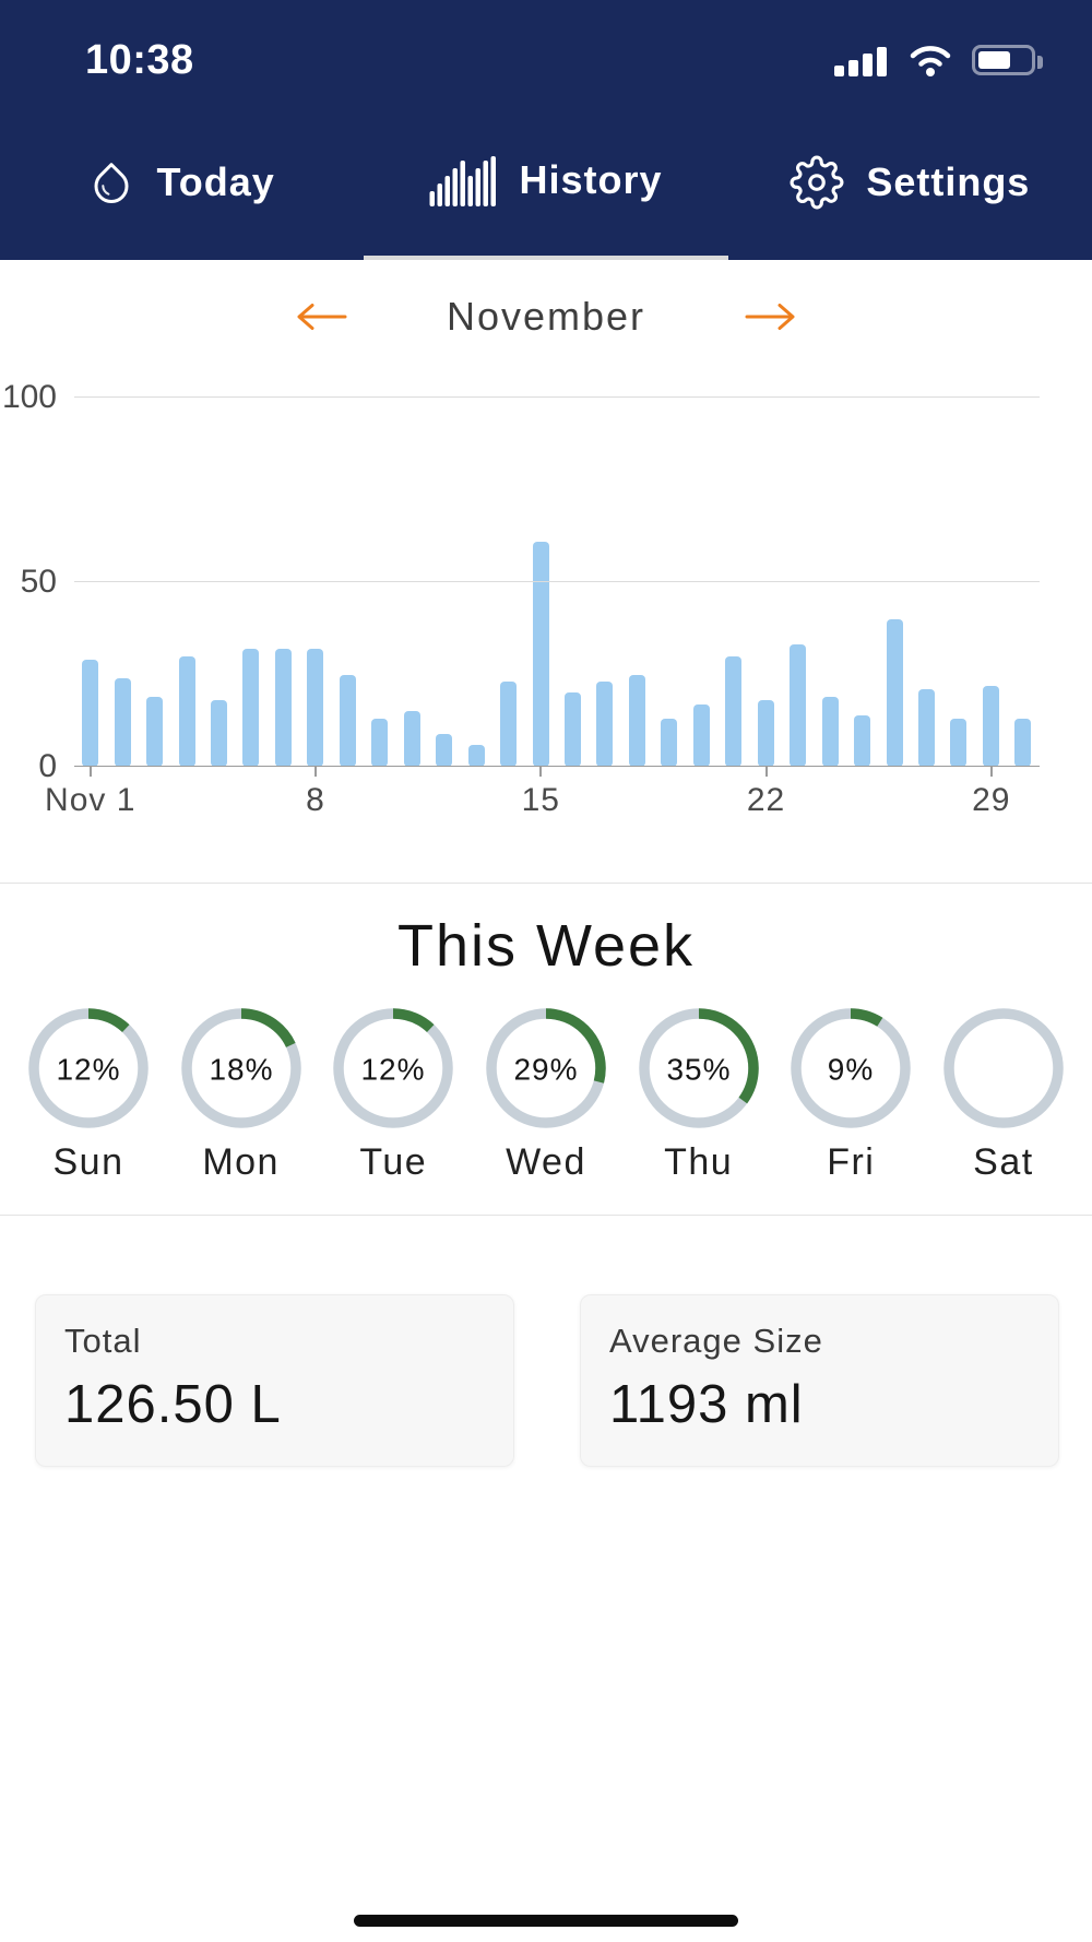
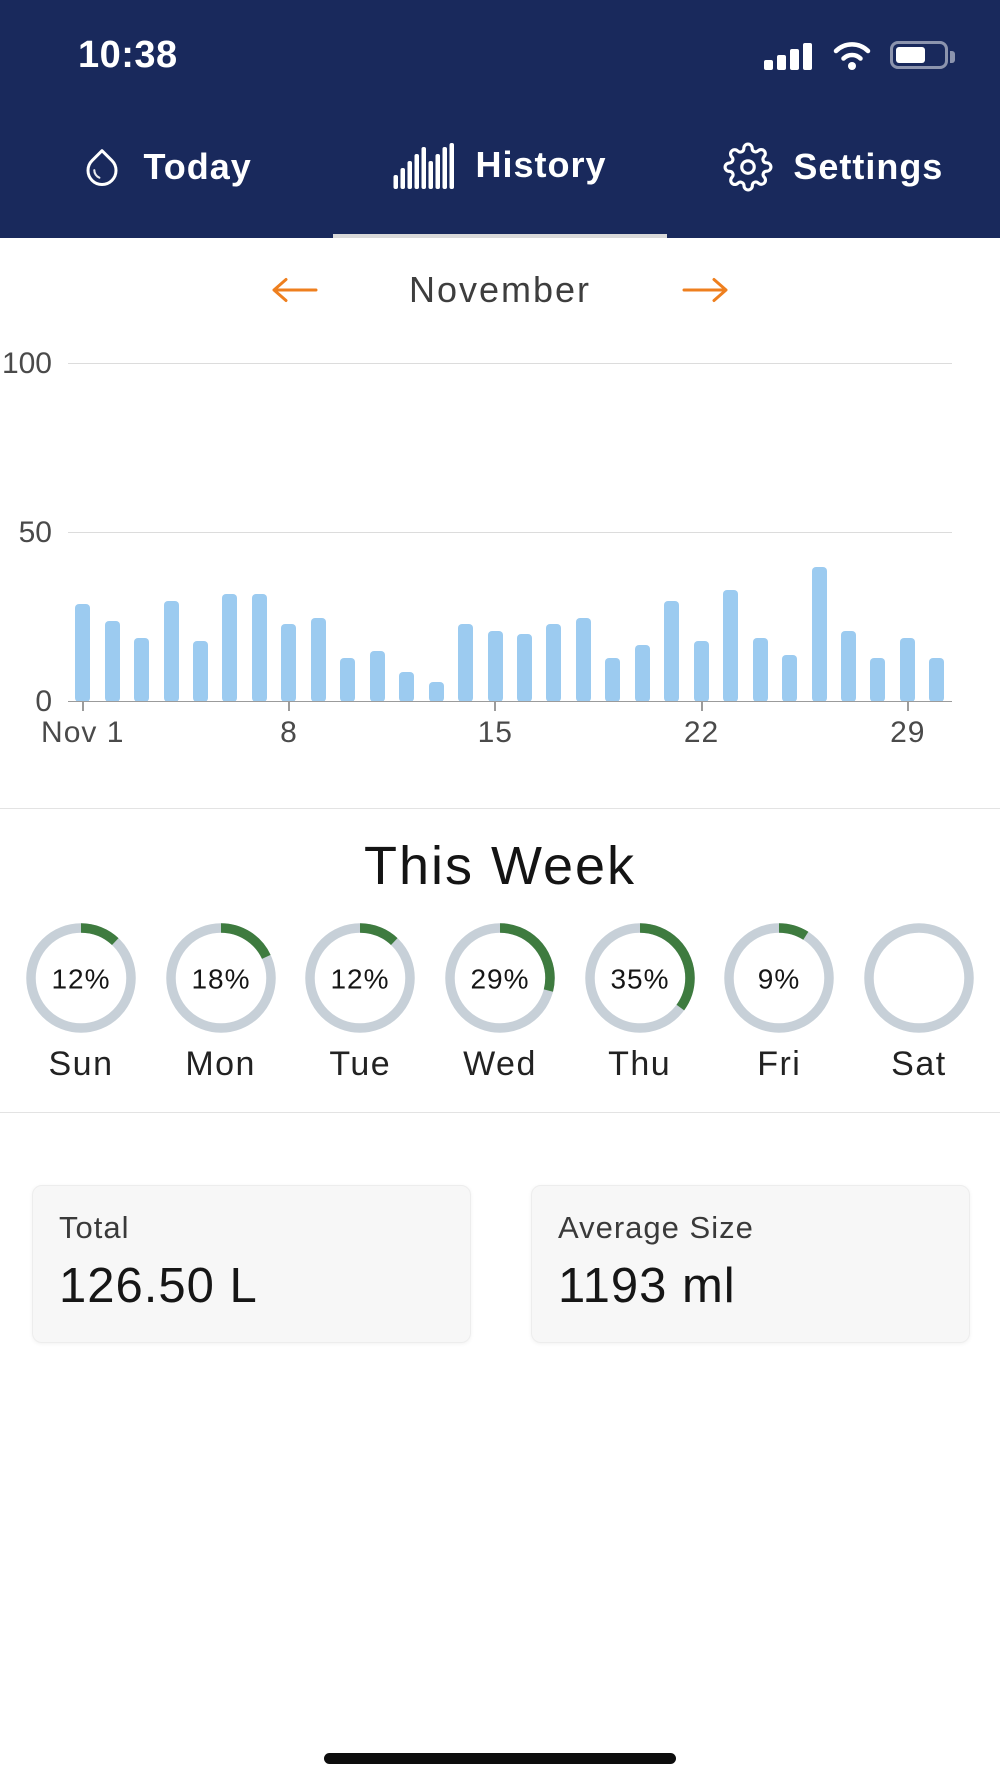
8: 32 -> 23
15: 61 -> 21
29: 22 -> 19
